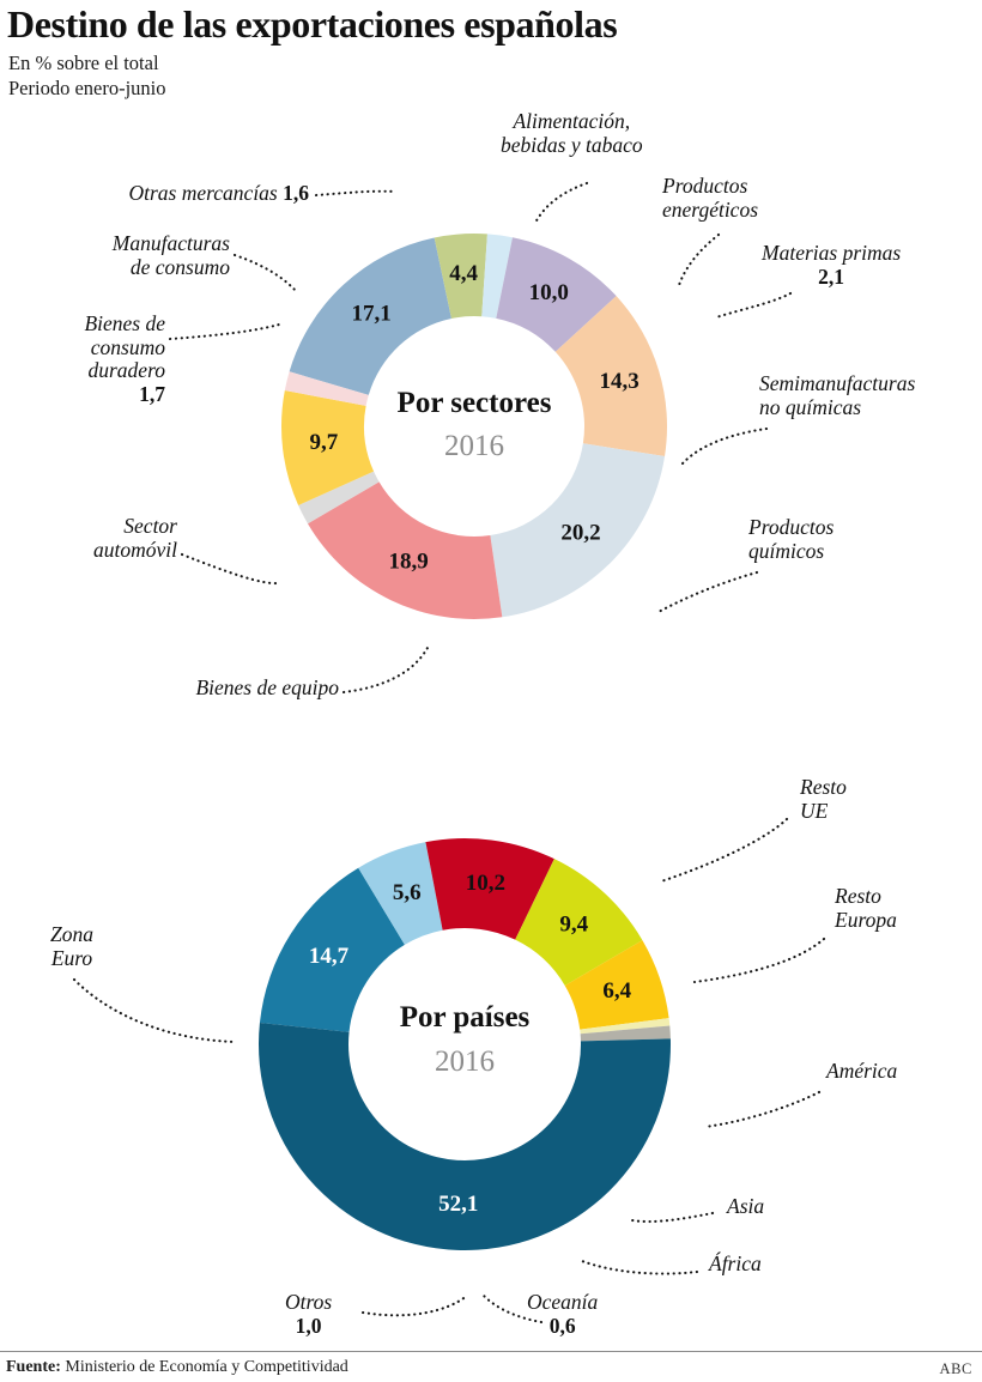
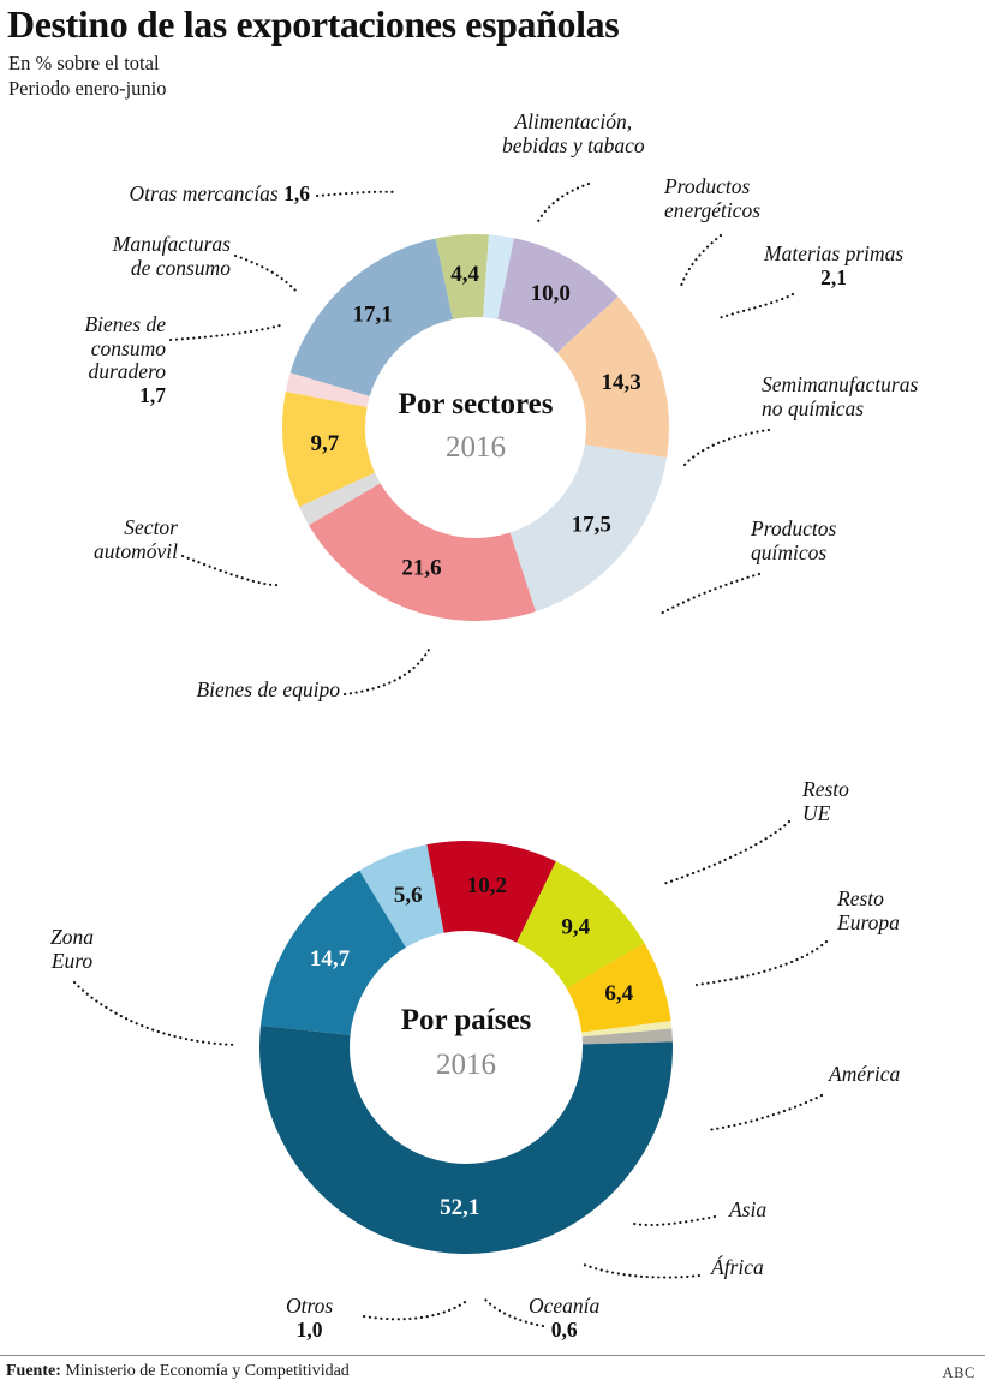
Por sectores 2016/Bienes de equipo: 20,2 -> 17,5
Por sectores 2016/Sector automóvil: 18,9 -> 21,6
